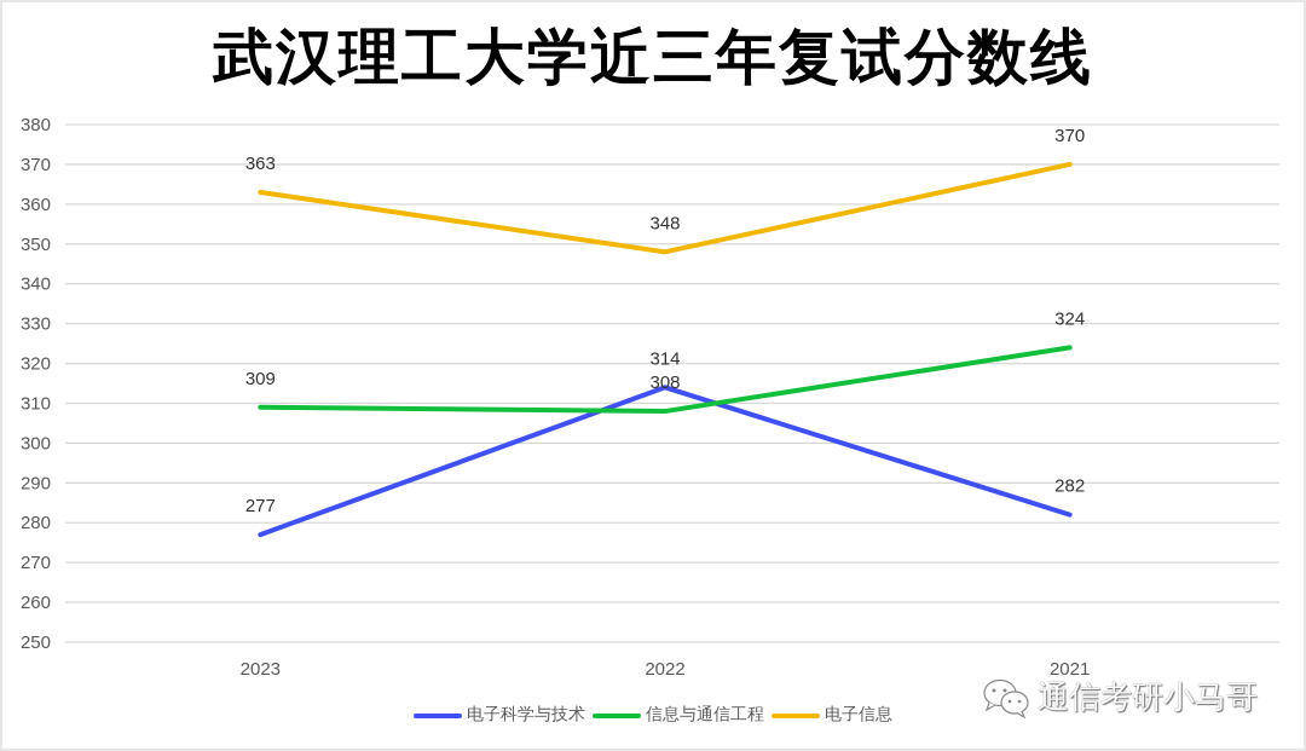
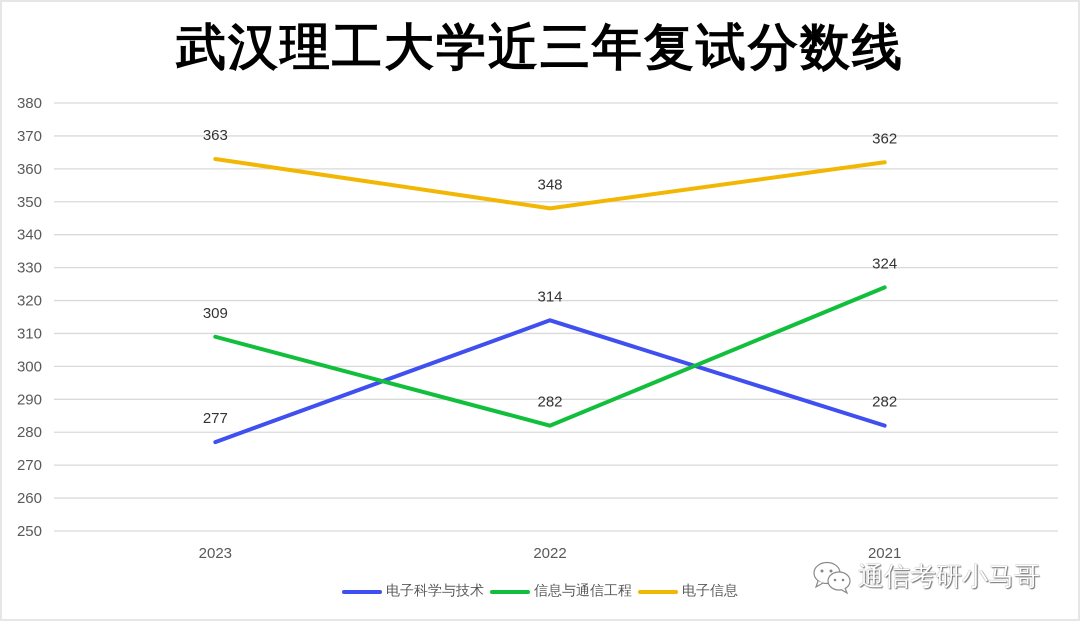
信息与通信工程/2022: 308 -> 282
电子信息/2021: 370 -> 362
